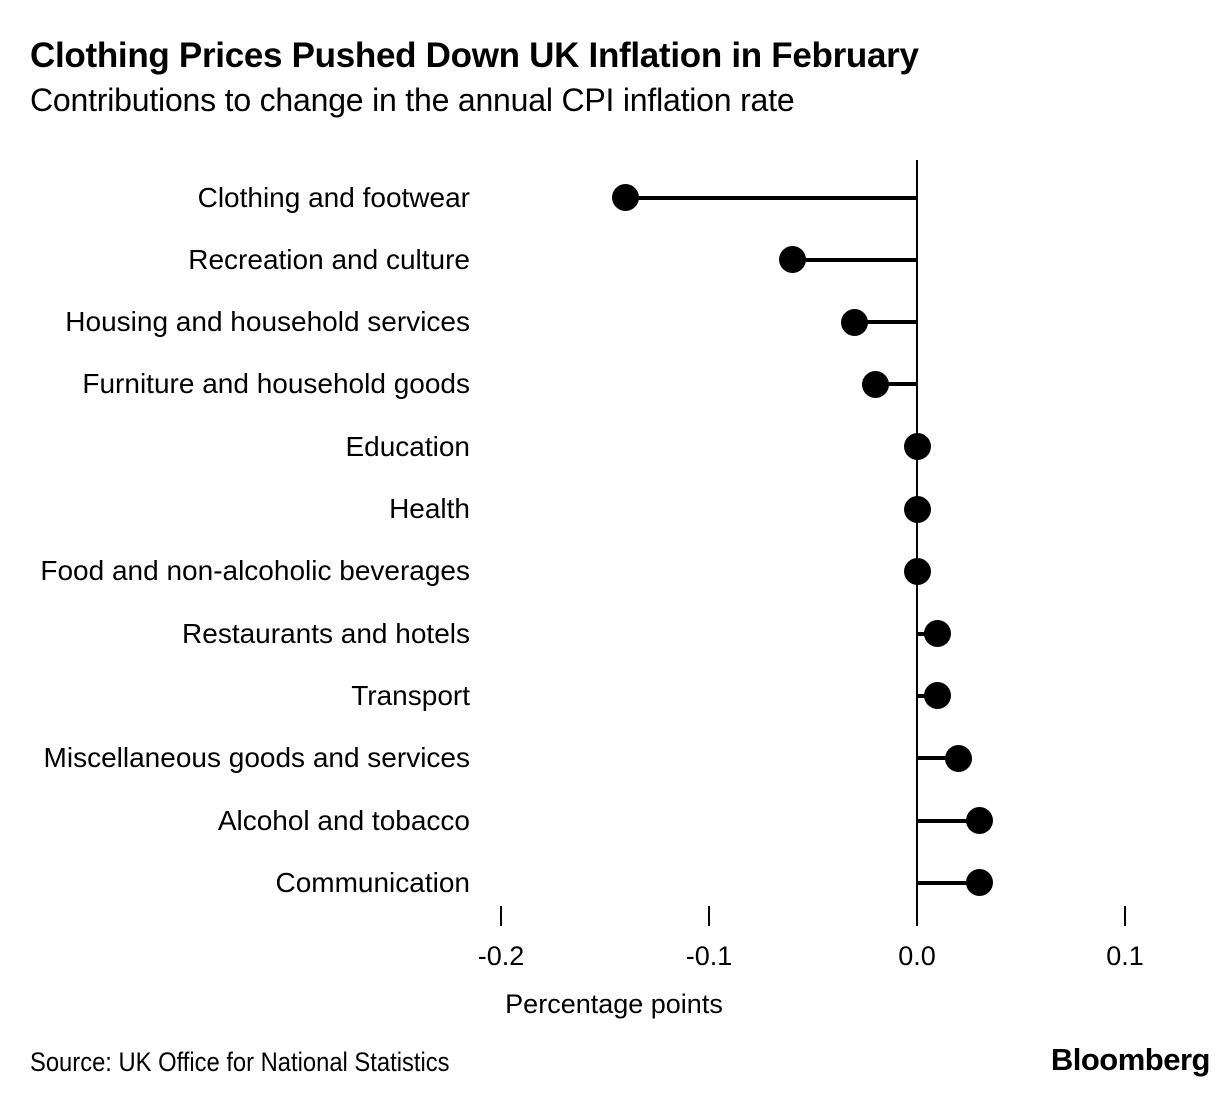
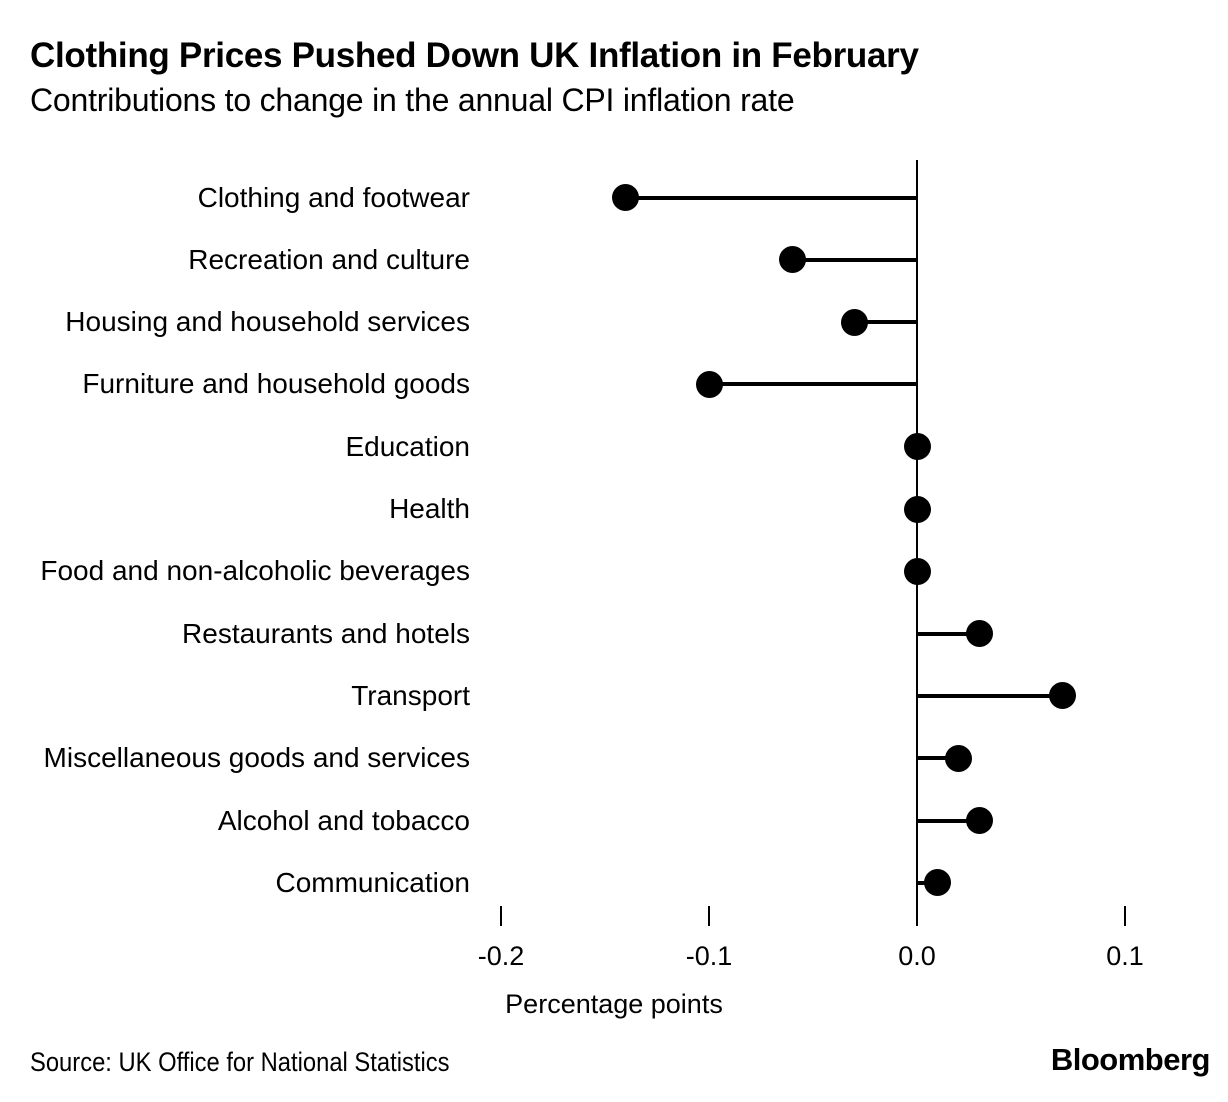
Furniture and household goods: -0.02 -> -0.10
Restaurants and hotels: 0.01 -> 0.03
Transport: 0.01 -> 0.07
Communication: 0.03 -> 0.01
